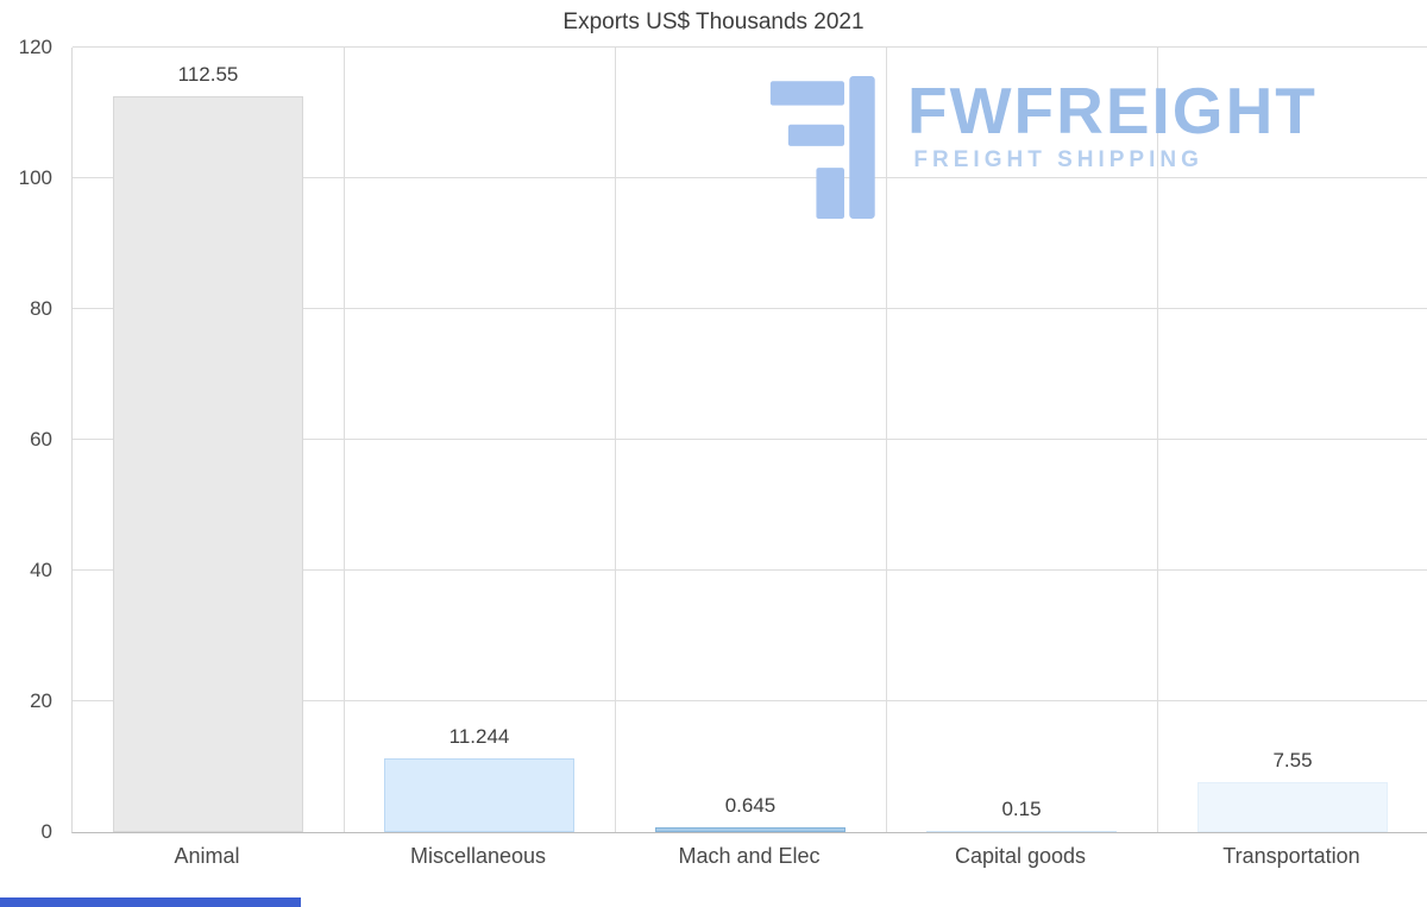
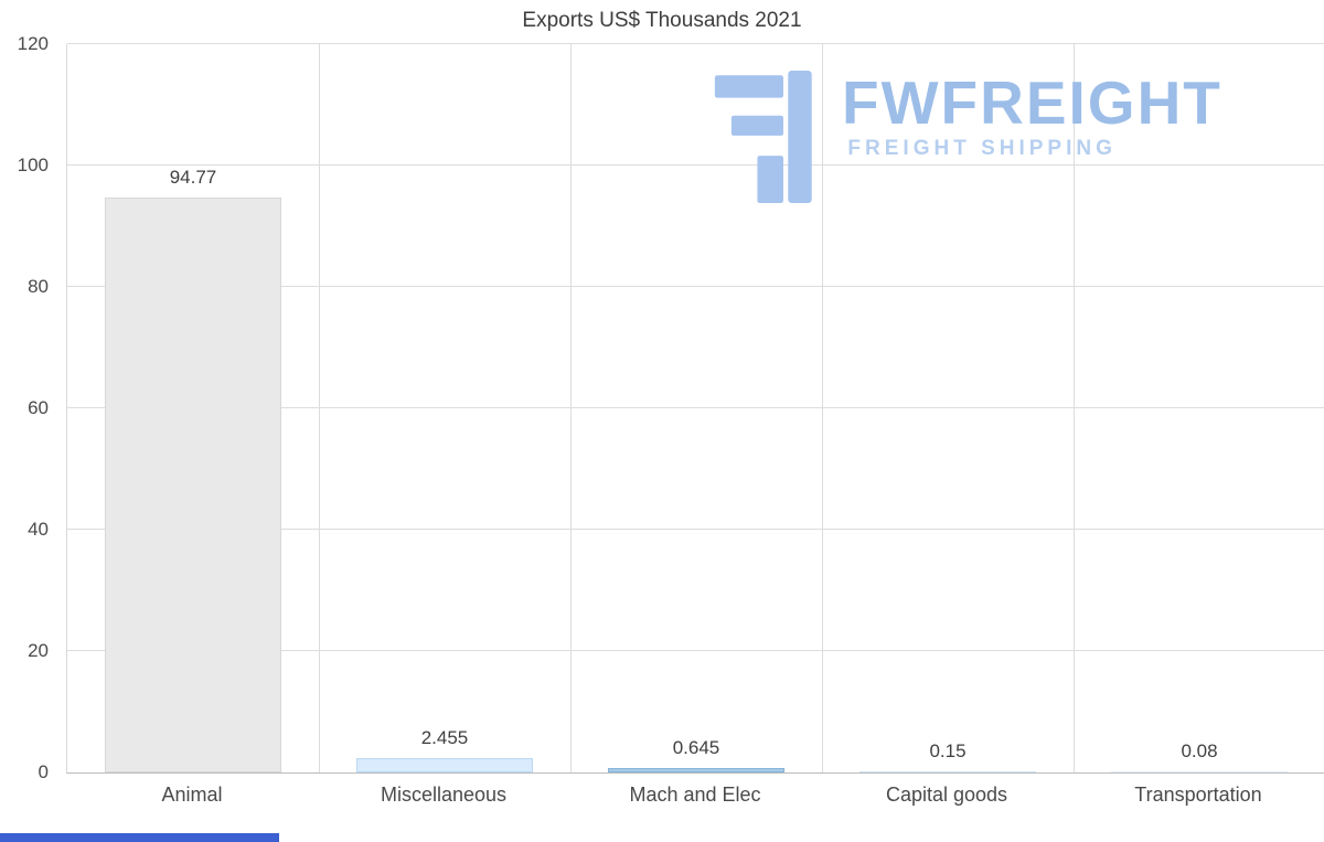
Animal: 112.55 -> 94.77
Miscellaneous: 11.244 -> 2.455
Transportation: 7.55 -> 0.08
